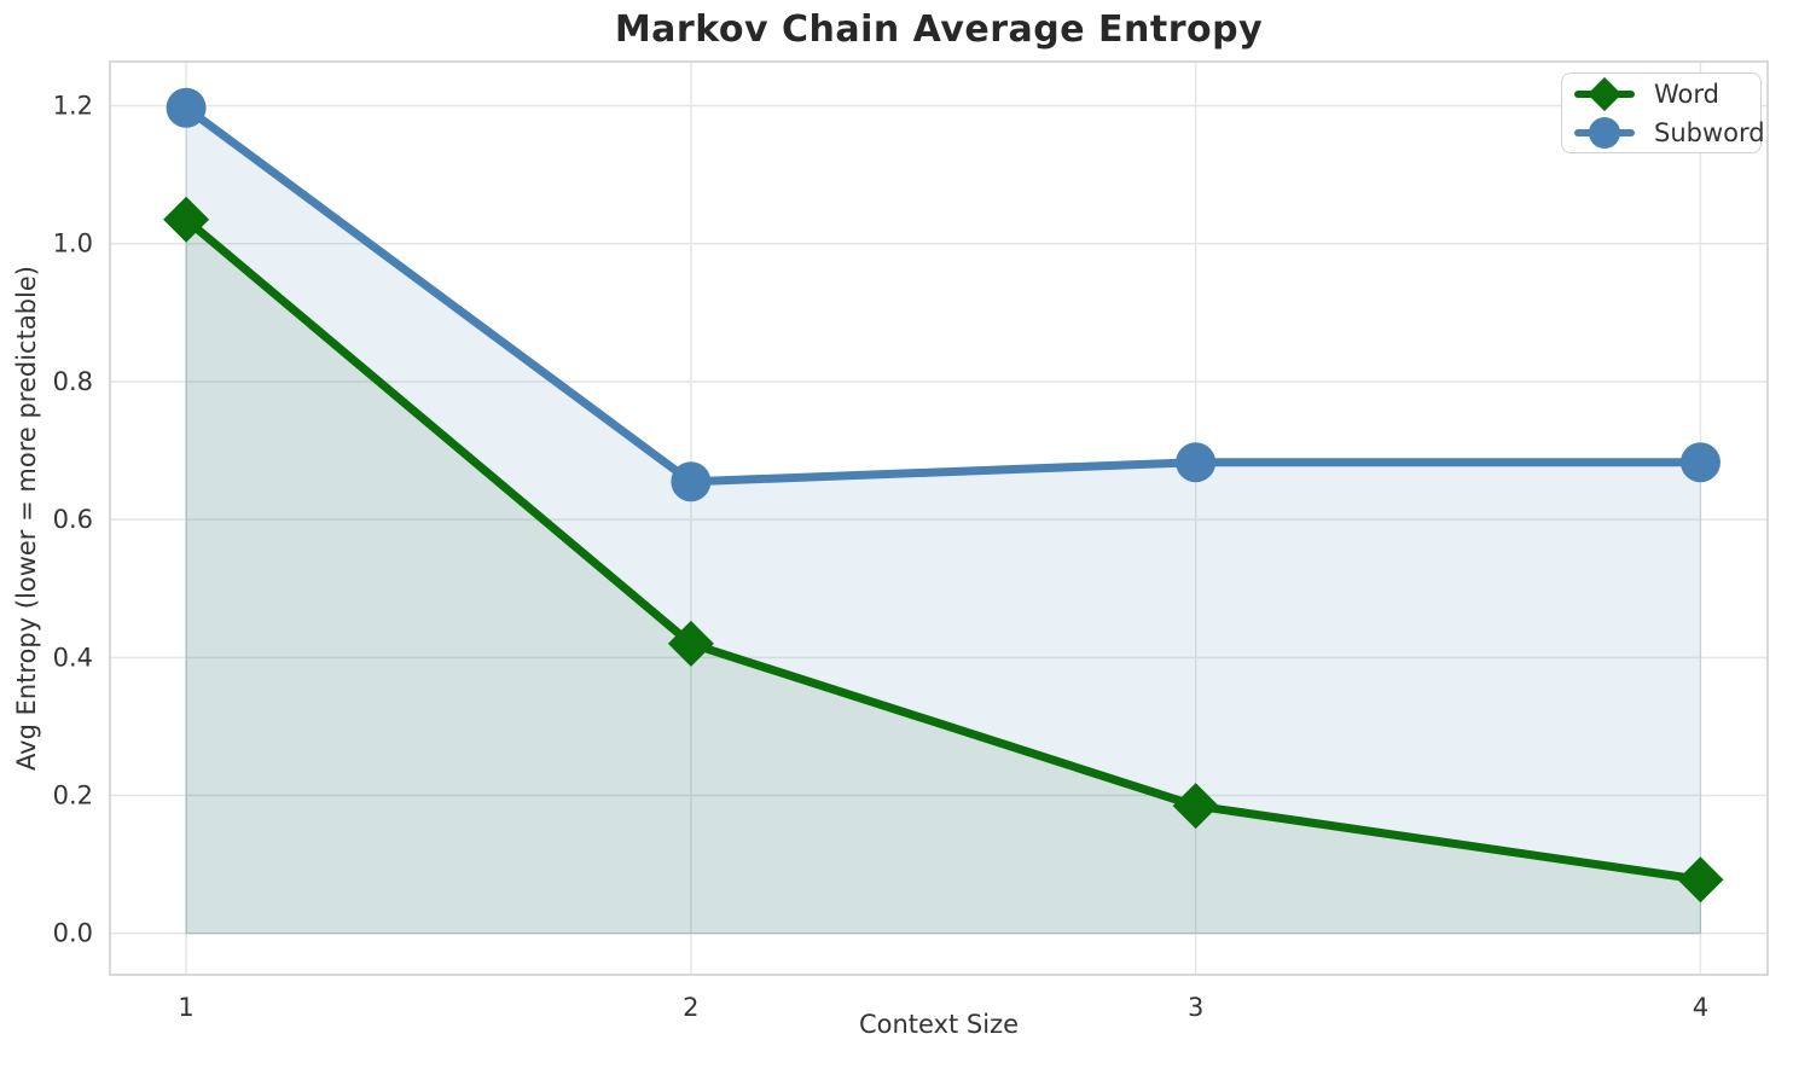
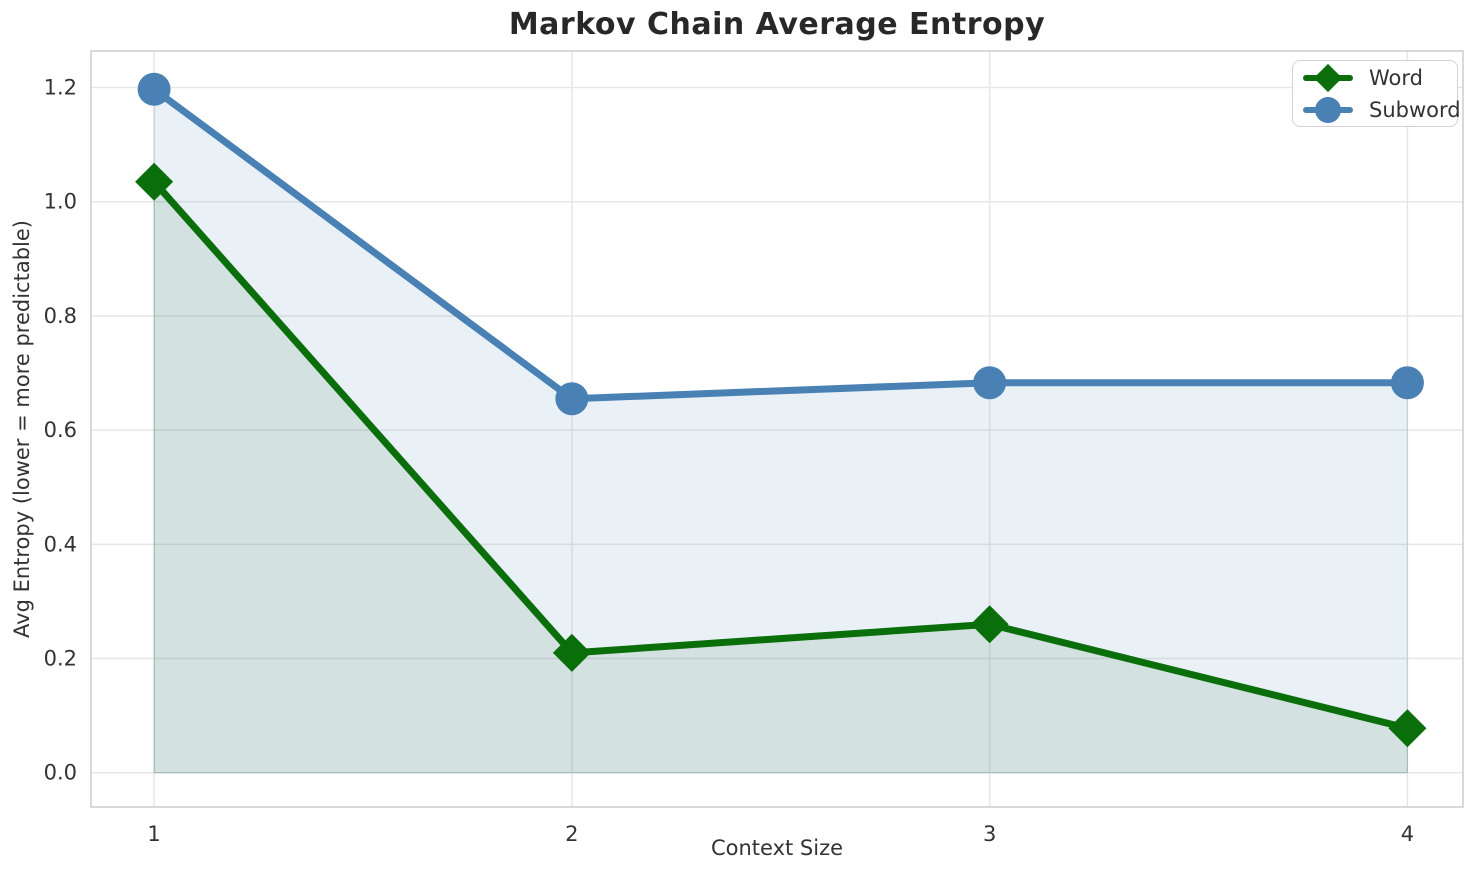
Word/2: 0.42 -> 0.21
Word/3: 0.18 -> 0.26
